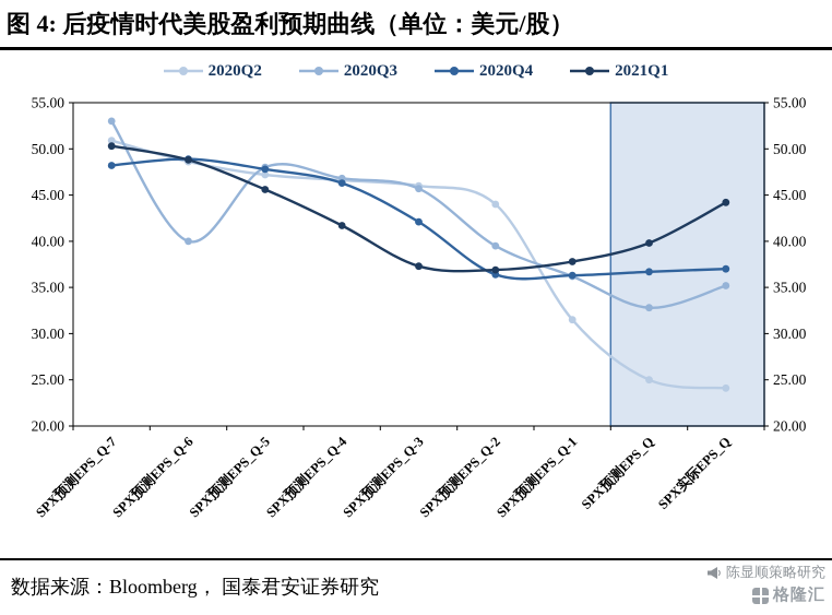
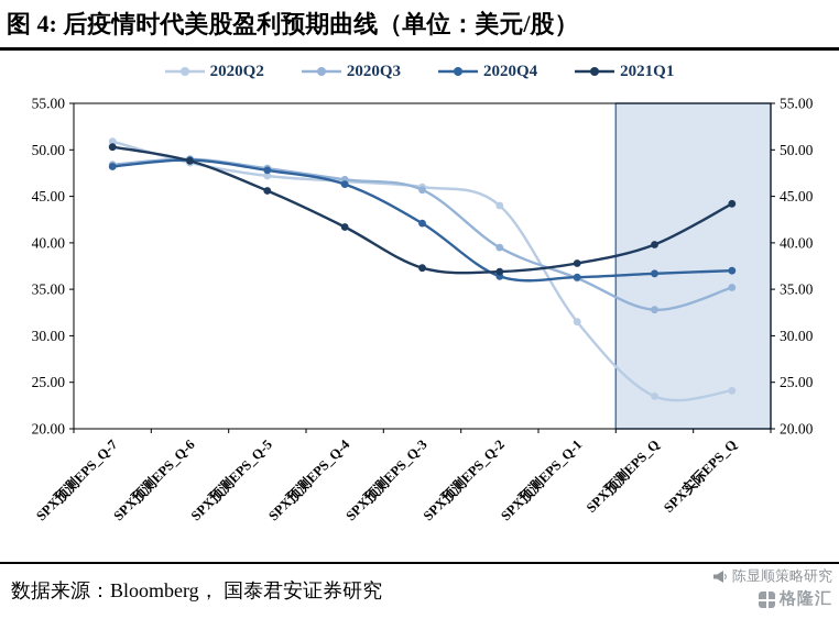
2020Q3/SPX预测EPS_Q-7: 53 -> 48
2020Q3/SPX预测EPS_Q-6: 40 -> 49
2020Q2/SPX预测EPS_Q: 25 -> 24
